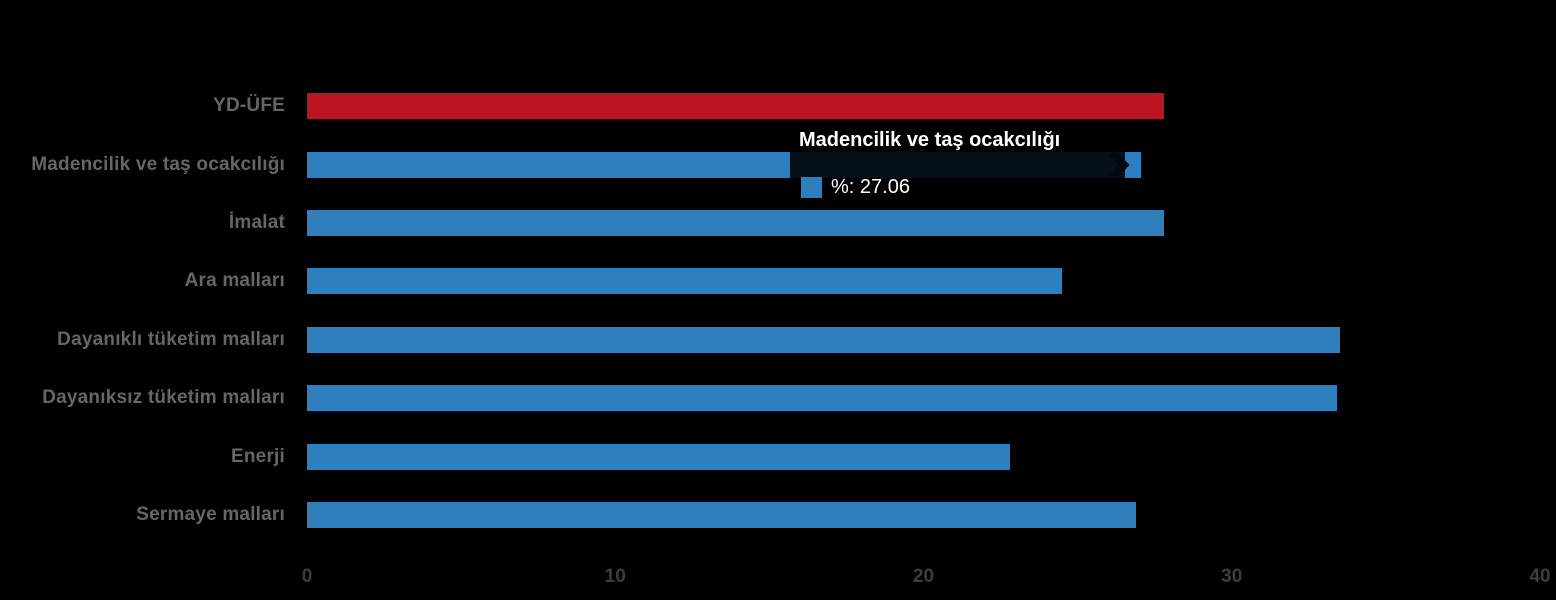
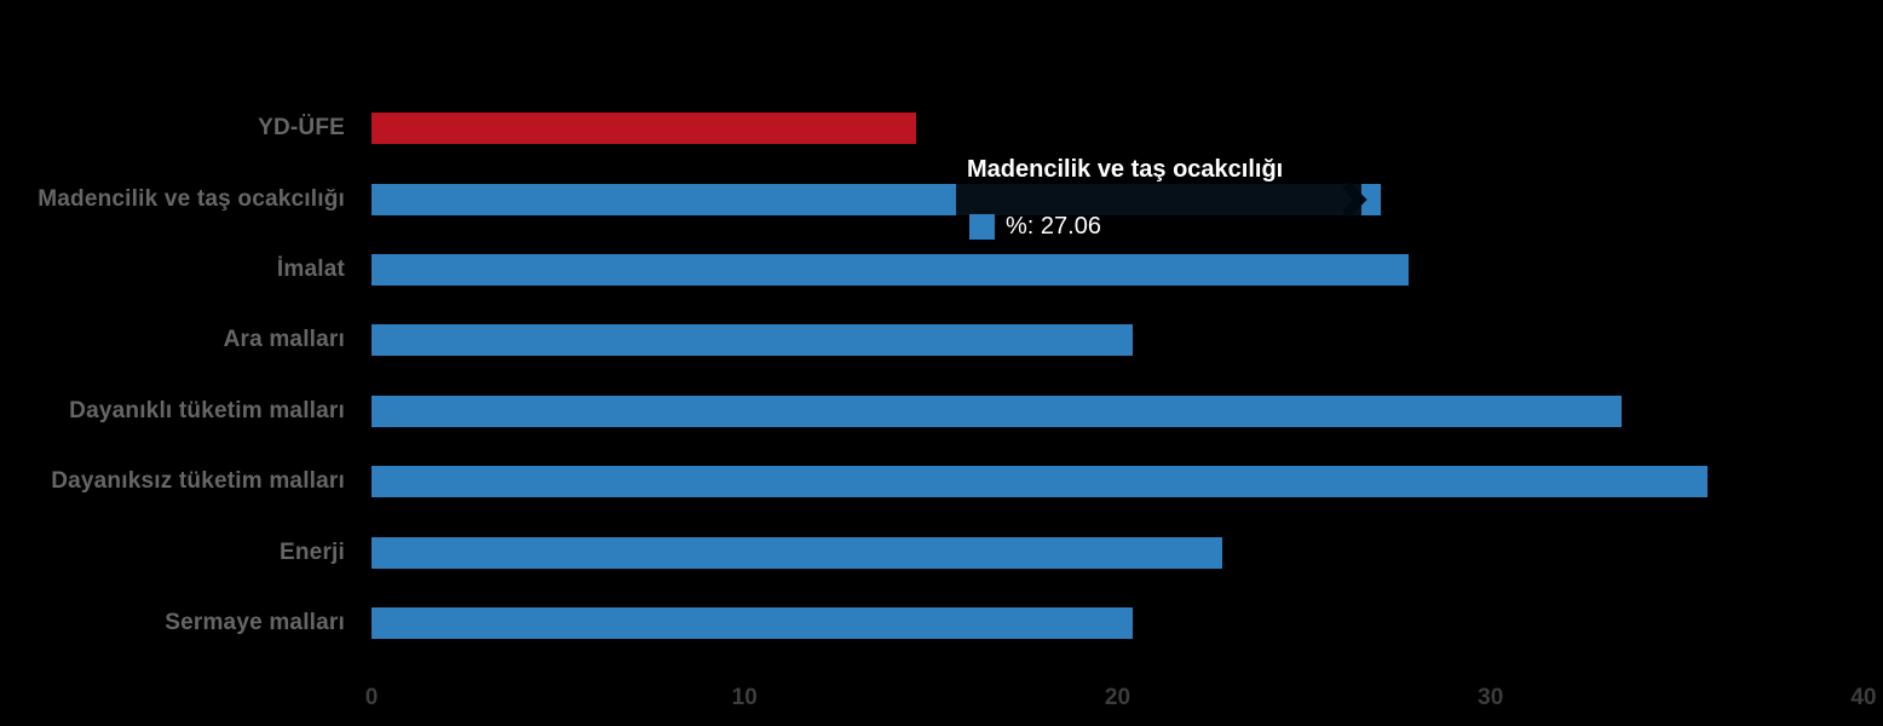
YD-ÜFE: 27.8 -> 14.6
Ara malları: 24.5 -> 20.4
Dayanıksız tüketim malları: 33.4 -> 35.8
Sermaye malları: 26.9 -> 20.4
